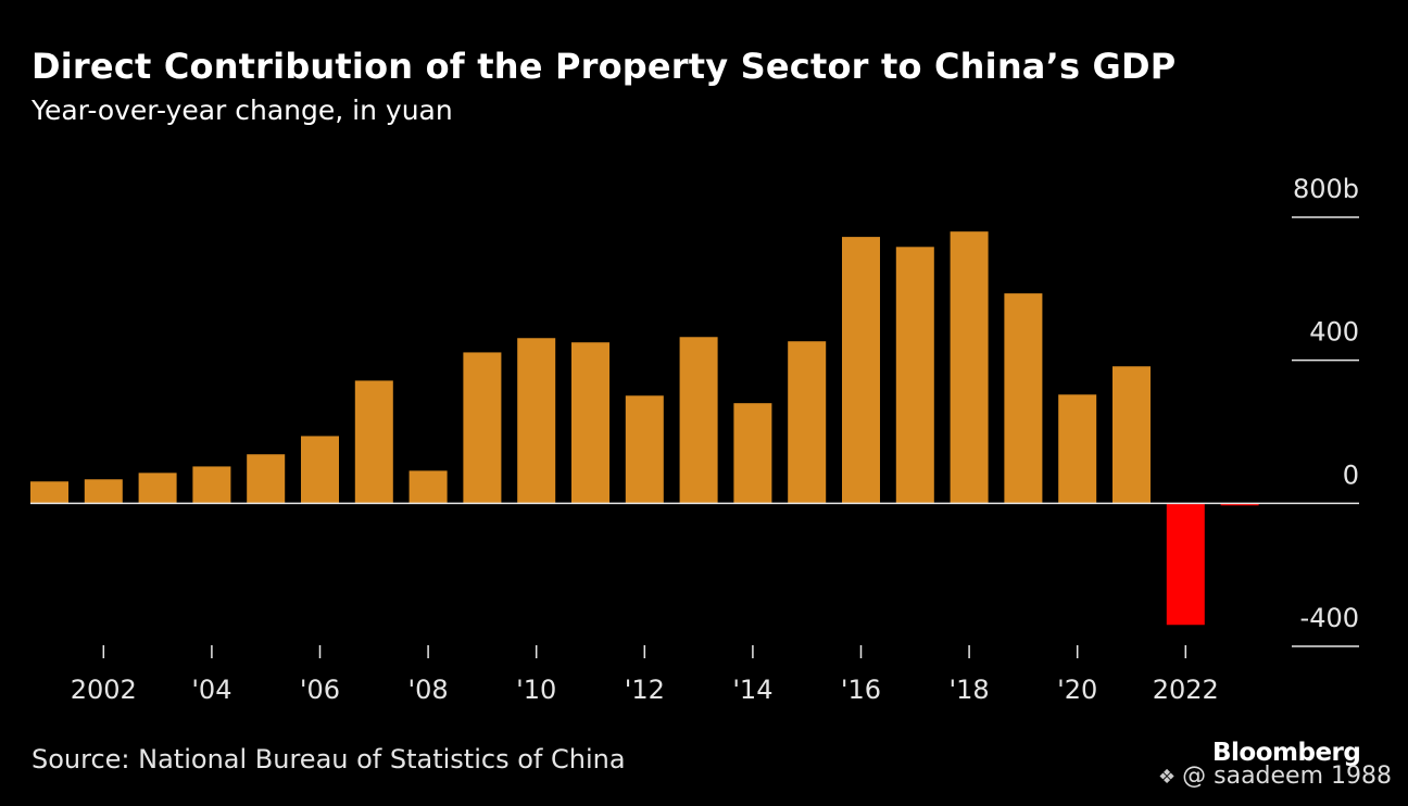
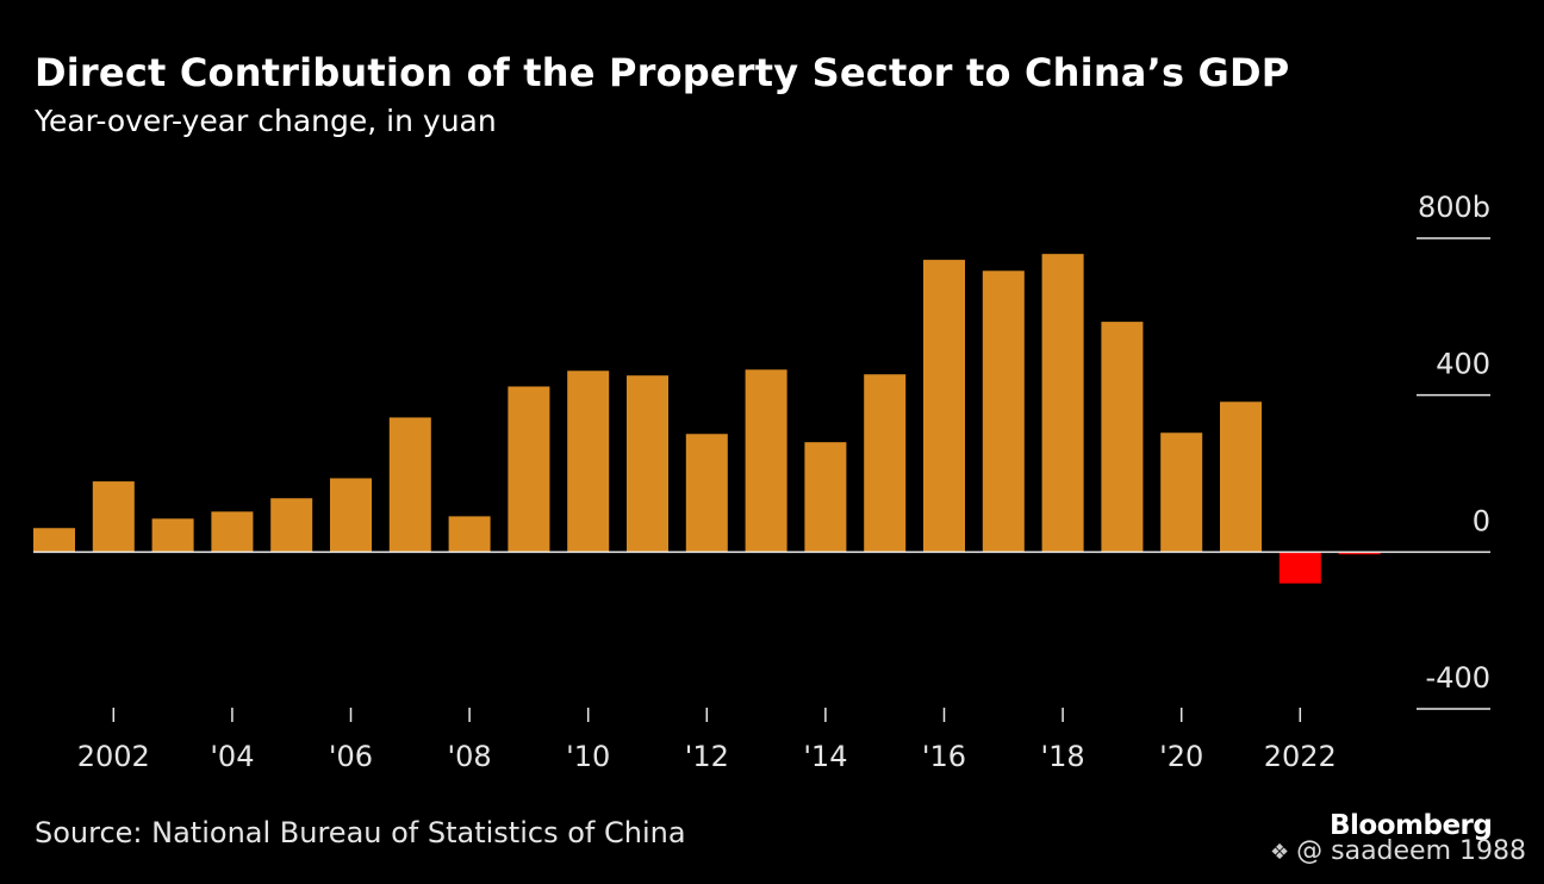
2002: 70b -> 180b
2022: -340b -> -80b
